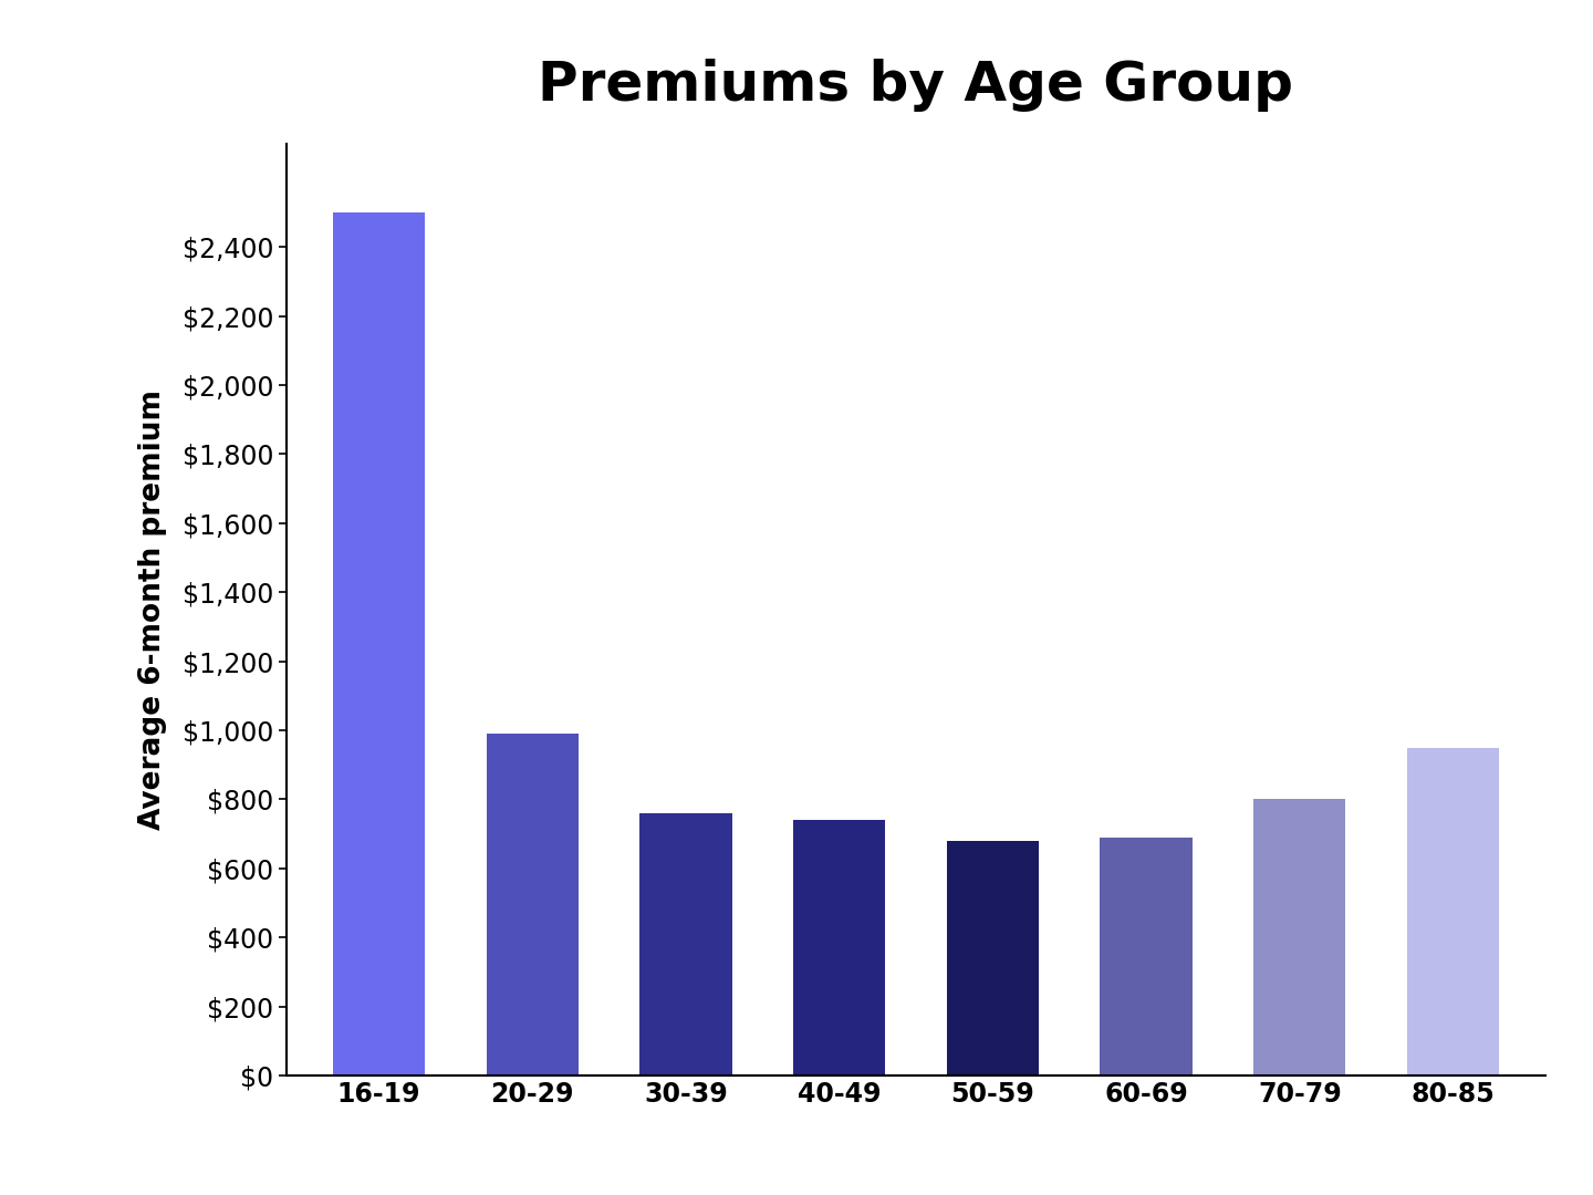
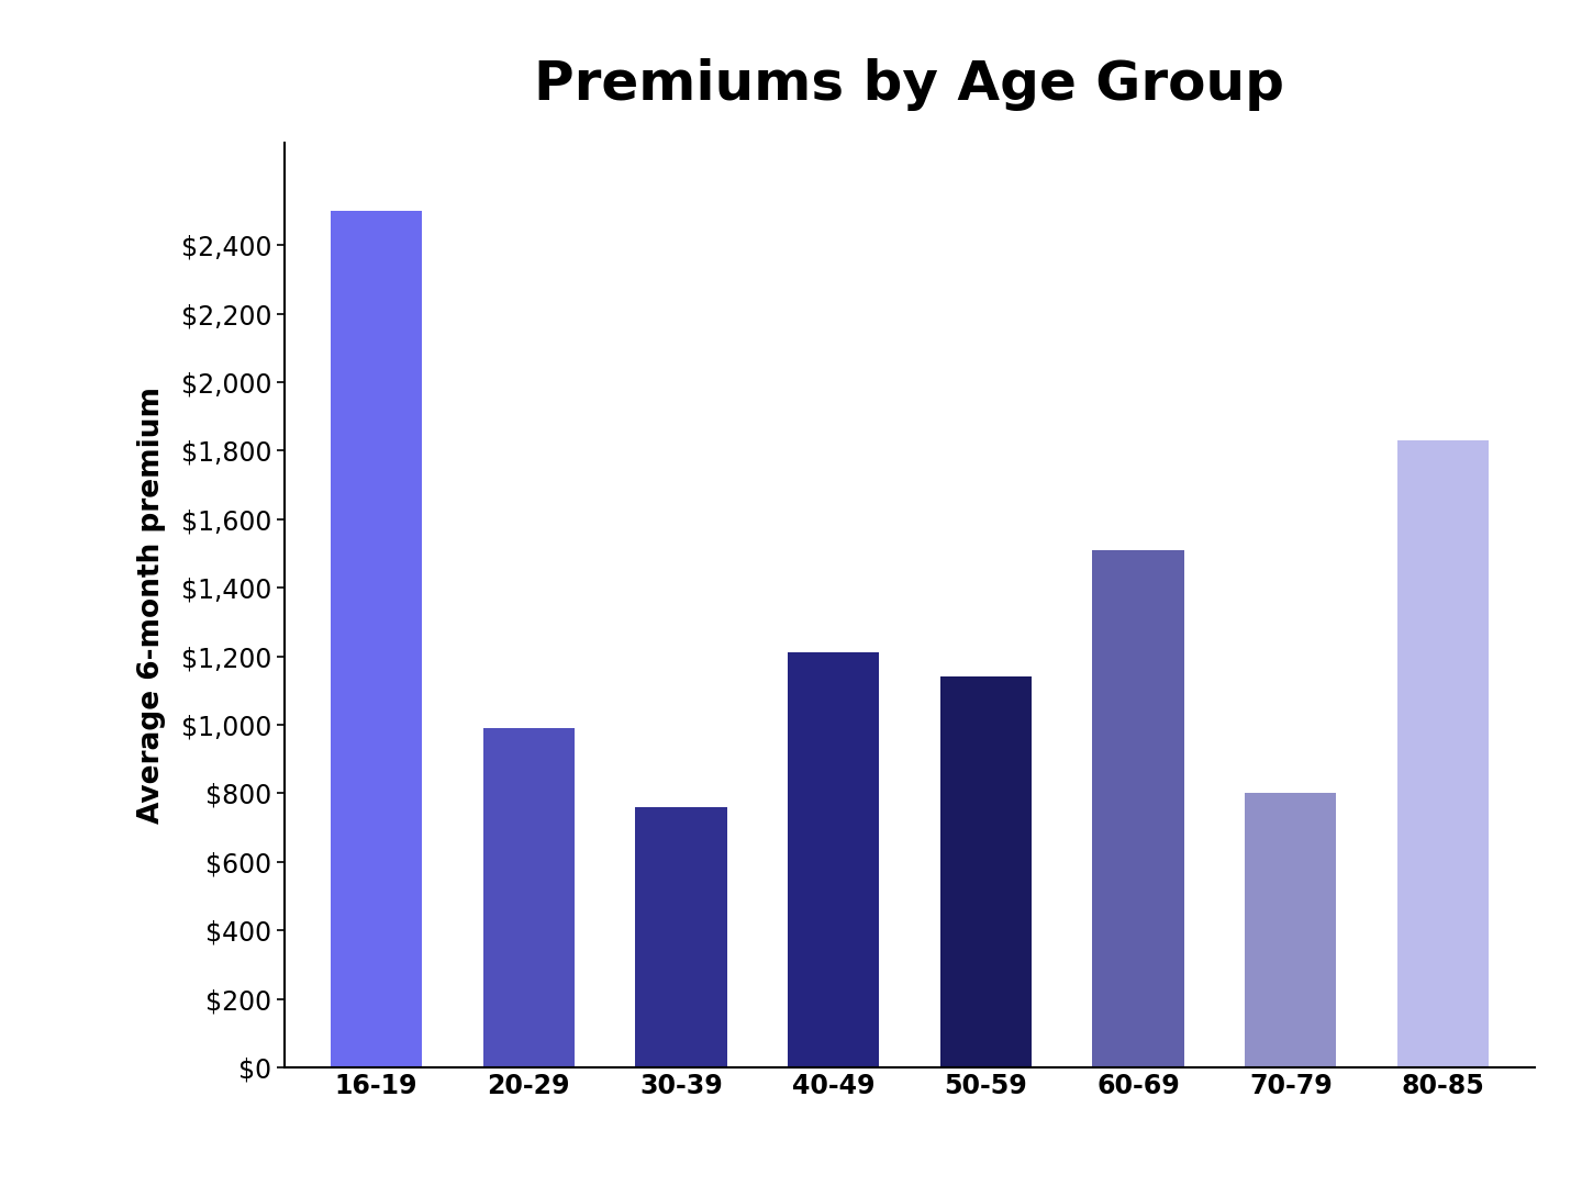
40-49: $740 -> $1,210
50-59: $680 -> $1,140
60-69: $690 -> $1,510
80-85: $950 -> $1,830
